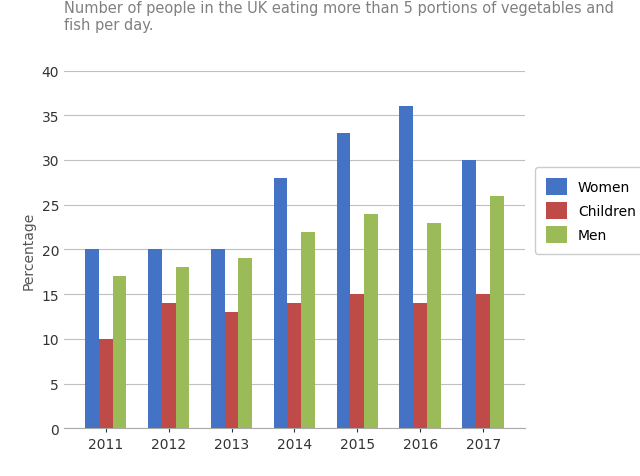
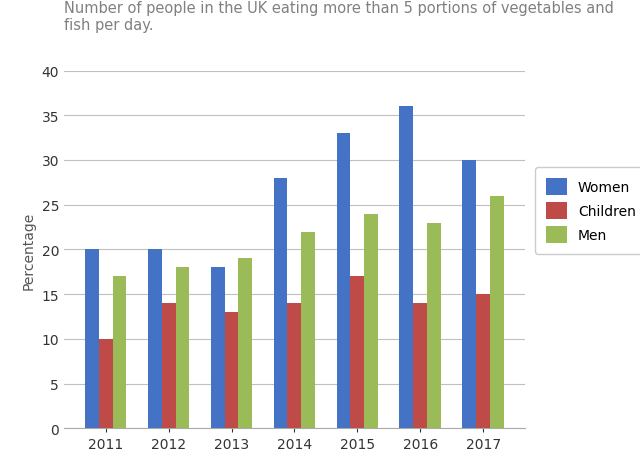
Women/2013: 20 -> 18
Children/2015: 15 -> 17
